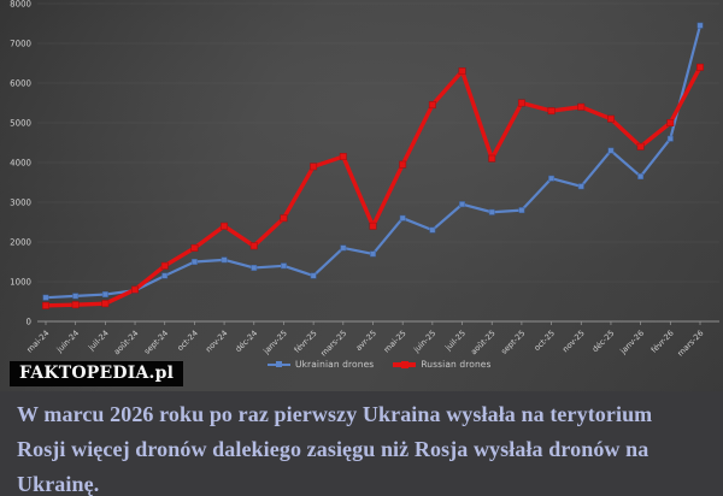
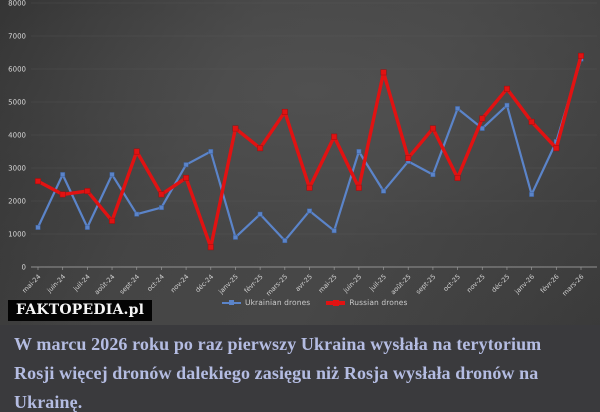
Ukrainian drones/mai-24: 600 -> 1200
Russian drones/mai-24: 400 -> 2600
Ukrainian drones/juin-24: 600 -> 2800
Russian drones/juin-24: 400 -> 2200
Ukrainian drones/juil-24: 700 -> 1200
Russian drones/juil-24: 400 -> 2300
Ukrainian drones/août-24: 800 -> 2800
Russian drones/août-24: 800 -> 1400
Ukrainian drones/sept-24: 1200 -> 1600
Russian drones/sept-24: 1400 -> 3500
Ukrainian drones/oct-24: 1500 -> 1800
Russian drones/oct-24: 1800 -> 2200
Ukrainian drones/nov-24: 1600 -> 3100
Russian drones/nov-24: 2400 -> 2700
Ukrainian drones/déc-24: 1400 -> 3500
Russian drones/déc-24: 1900 -> 600
Ukrainian drones/janv-25: 1400 -> 900
Russian drones/janv-25: 2600 -> 4200
Ukrainian drones/févr-25: 1200 -> 1600
Russian drones/févr-25: 3900 -> 3600
Ukrainian drones/mars-25: 1800 -> 800
Russian drones/mars-25: 4200 -> 4700
Ukrainian drones/mai-25: 2600 -> 1100
Ukrainian drones/juin-25: 2300 -> 3500
Russian drones/juin-25: 5400 -> 2400
Ukrainian drones/juil-25: 3000 -> 2300
Russian drones/juil-25: 6300 -> 5900
Ukrainian drones/août-25: 2800 -> 3200
Russian drones/août-25: 4100 -> 3300
Russian drones/sept-25: 5500 -> 4200
Ukrainian drones/oct-25: 3600 -> 4800
Russian drones/oct-25: 5300 -> 2700
Ukrainian drones/nov-25: 3400 -> 4200
Russian drones/nov-25: 5400 -> 4500
Ukrainian drones/déc-25: 4300 -> 4900
Russian drones/déc-25: 5100 -> 5400
Ukrainian drones/janv-26: 3600 -> 2200
Ukrainian drones/févr-26: 4600 -> 3800
Russian drones/févr-26: 5000 -> 3600
Ukrainian drones/mars-26: 7400 -> 6300
